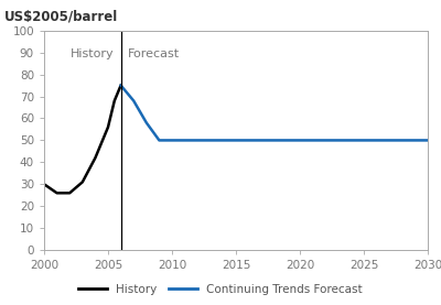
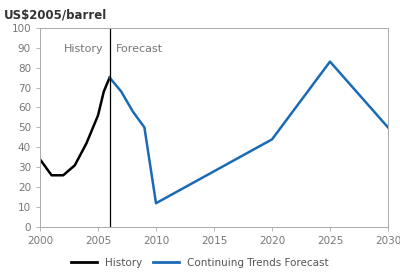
History/2000: 30 -> 34
Continuing Trends Forecast/2010: 50 -> 12
Continuing Trends Forecast/2015: 50 -> 28
Continuing Trends Forecast/2020: 50 -> 44
Continuing Trends Forecast/2025: 50 -> 83
